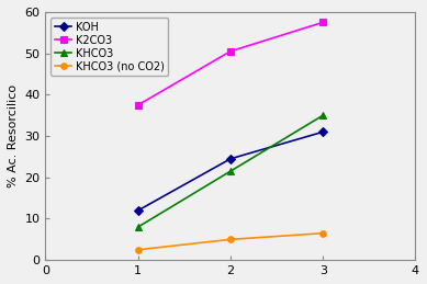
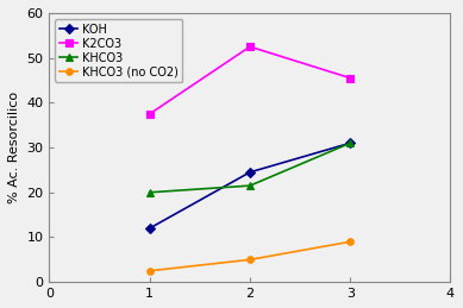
KHCO3/1: 8.0 -> 20.0
K2CO3/2: 50.5 -> 52.5
K2CO3/3: 57.5 -> 45.5
KHCO3/3: 35.0 -> 31.0
KHCO3 (no CO2)/3: 6.5 -> 9.0
